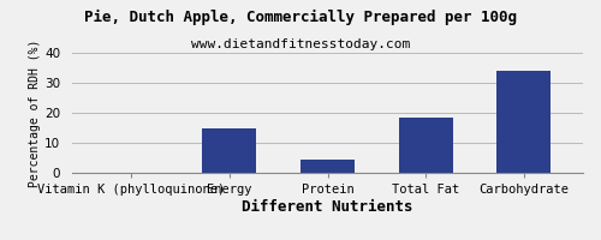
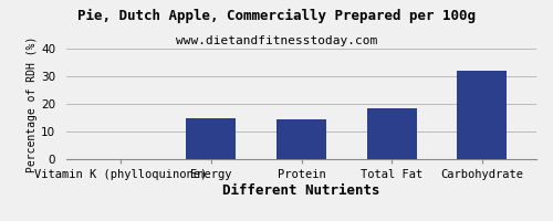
Protein: 4.5 -> 14.5
Carbohydrate: 34.0 -> 32.0
